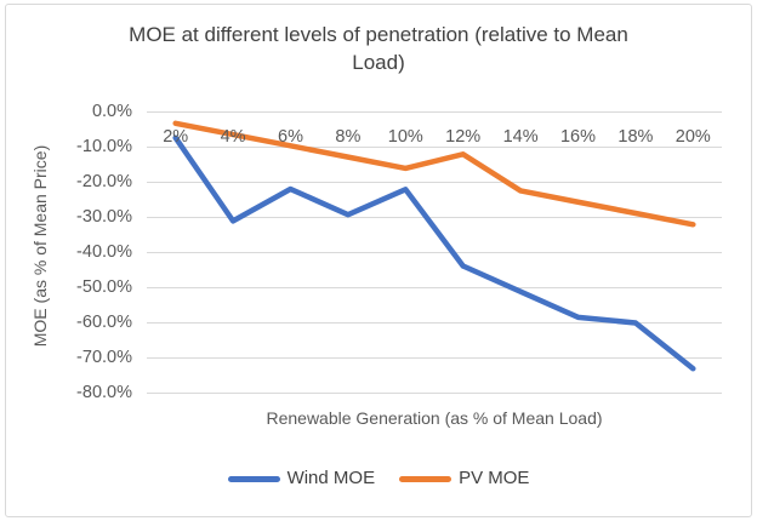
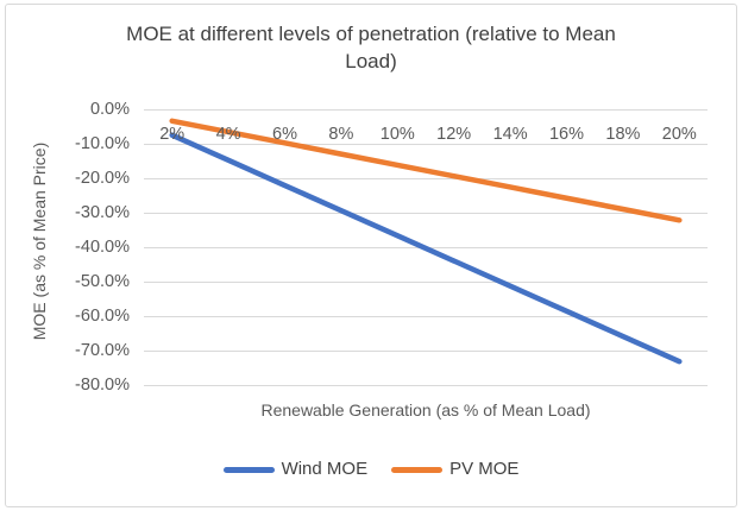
Wind MOE/4%: -31% -> -15%
Wind MOE/10%: -22% -> -36%
PV MOE/12%: -12% -> -19%
Wind MOE/18%: -60% -> -66%
